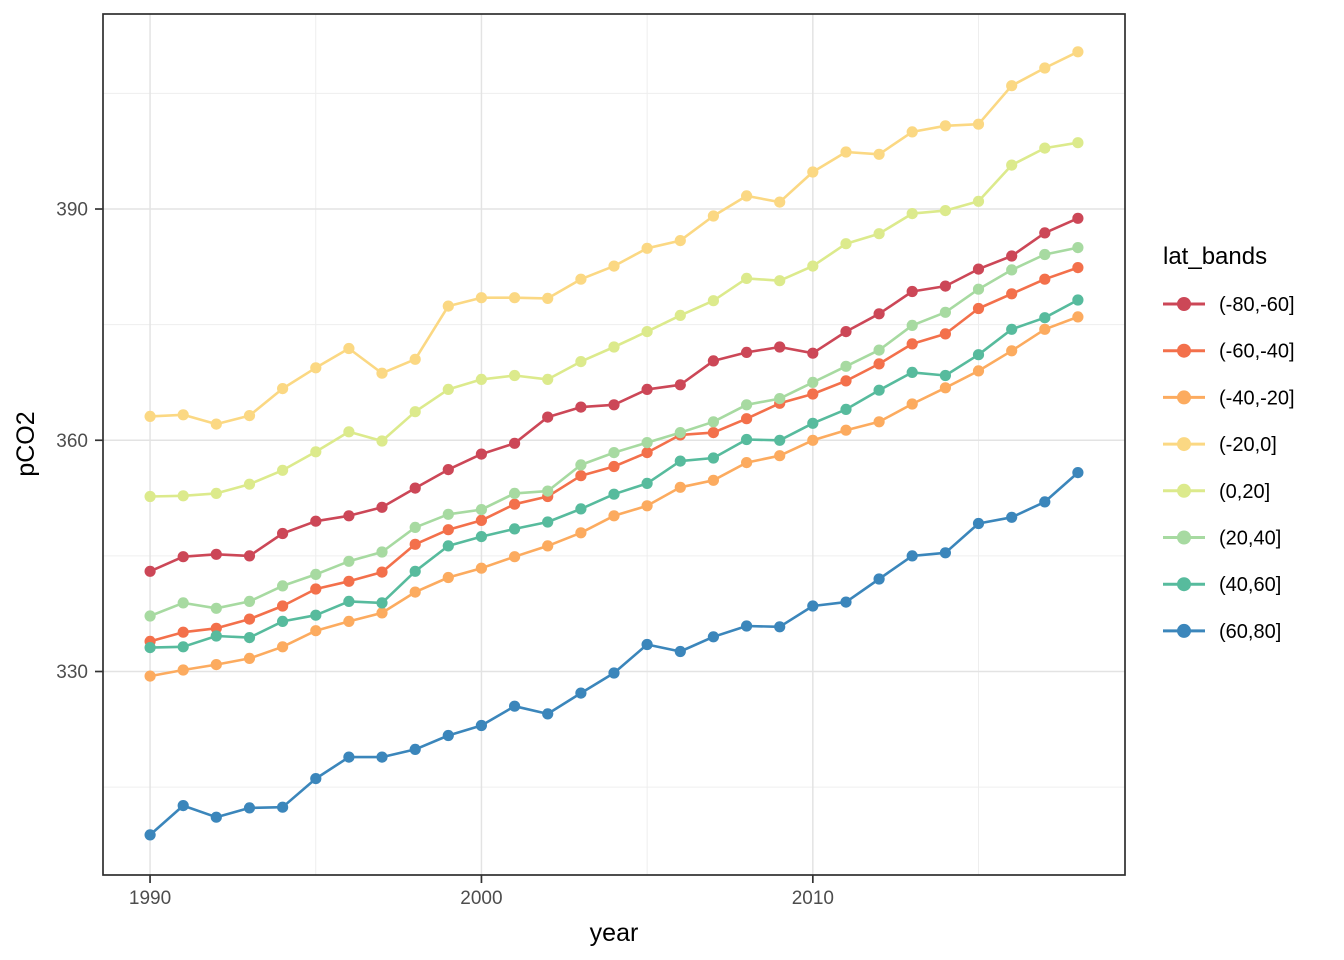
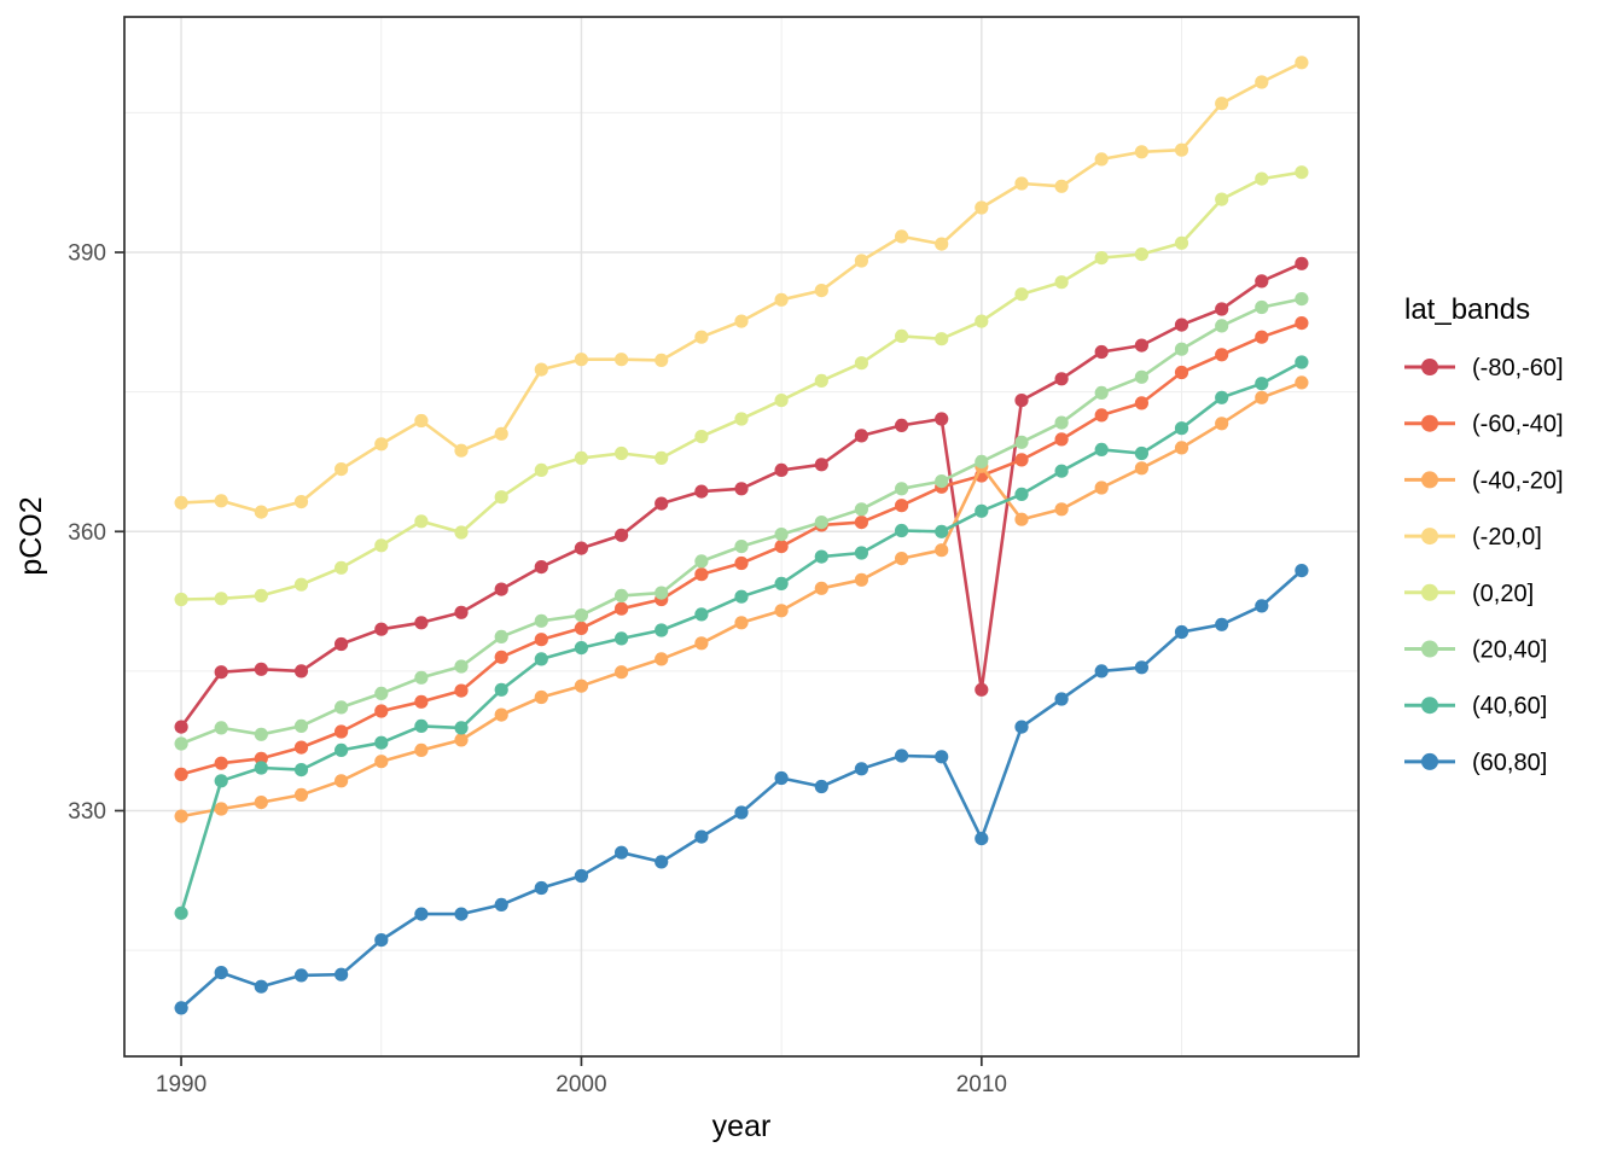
(-80,-60]/1990: 343 -> 339
(40,60]/1990: 333 -> 319
(-80,-60]/2010: 371 -> 343
(-40,-20]/2010: 360 -> 367
(60,80]/2010: 338 -> 327
